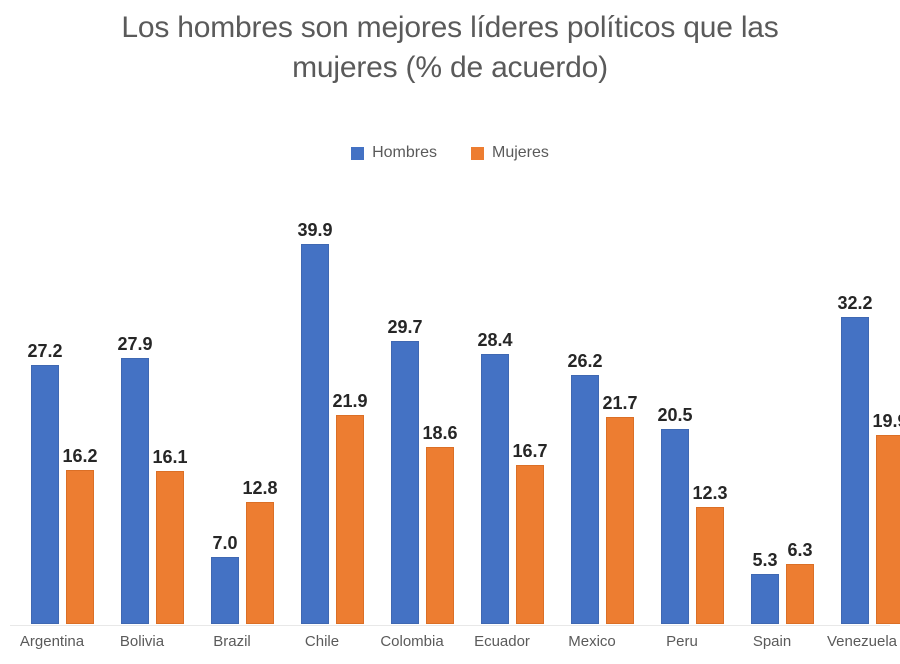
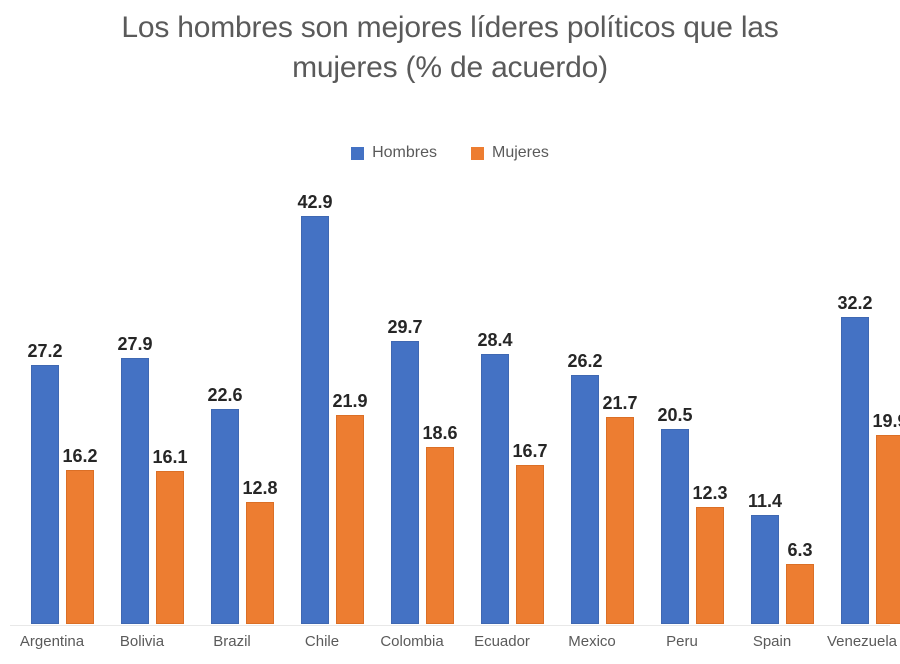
Hombres/Brazil: 7.0 -> 22.6
Hombres/Chile: 39.9 -> 42.9
Hombres/Spain: 5.3 -> 11.4
